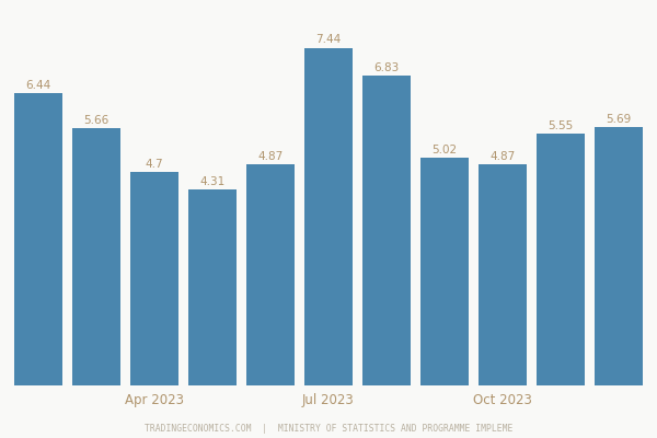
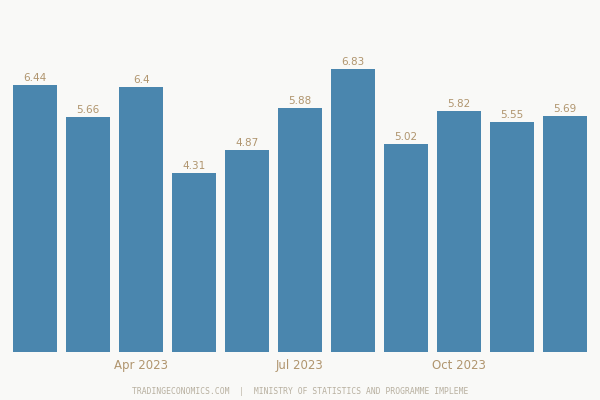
Apr 2023: 4.7 -> 6.4
Jul 2023: 7.44 -> 5.88
Oct 2023: 4.87 -> 5.82
